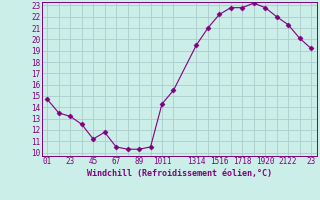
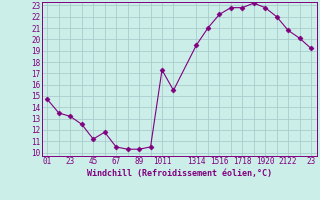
1011: 14.3 -> 17.3
2122: 21.3 -> 20.8
